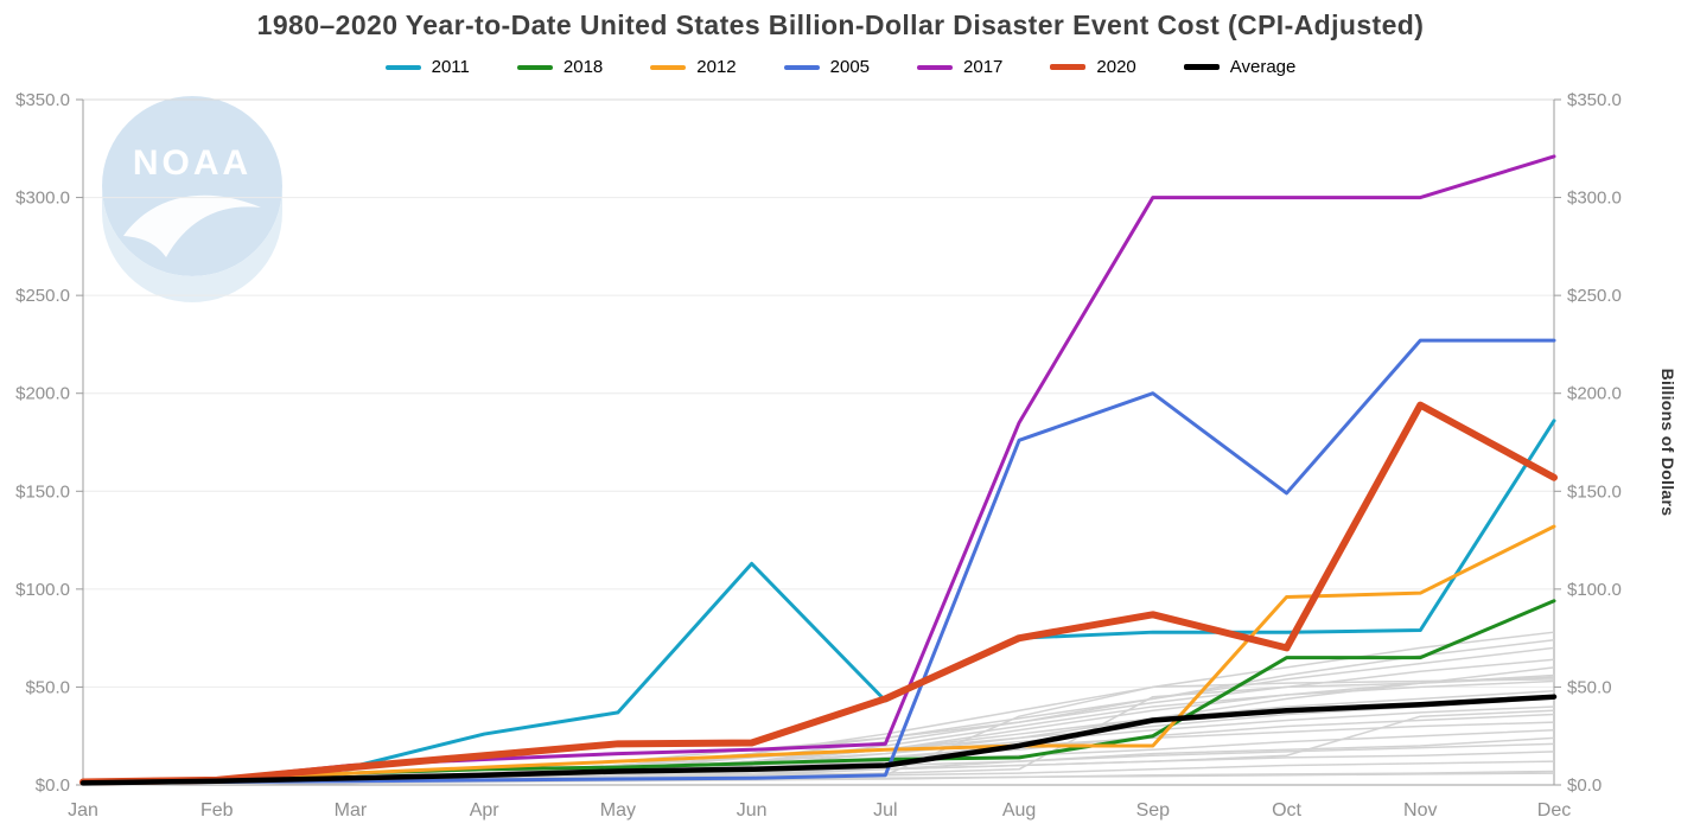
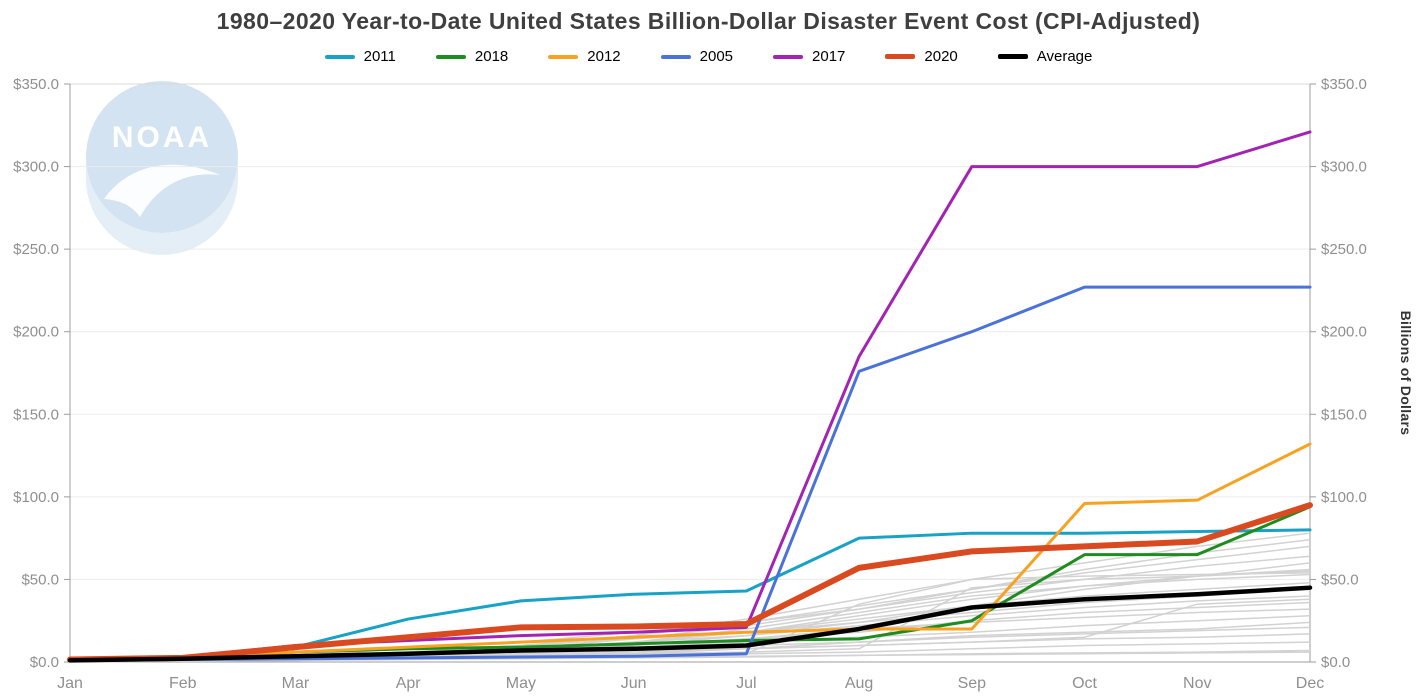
2011/Jun: $113 -> $41
2020/Jul: $44 -> $23
2020/Aug: $75 -> $57
2020/Sep: $87 -> $67
2005/Oct: $149 -> $227
2020/Nov: $194 -> $73
2011/Dec: $186 -> $80
2020/Dec: $157 -> $95
